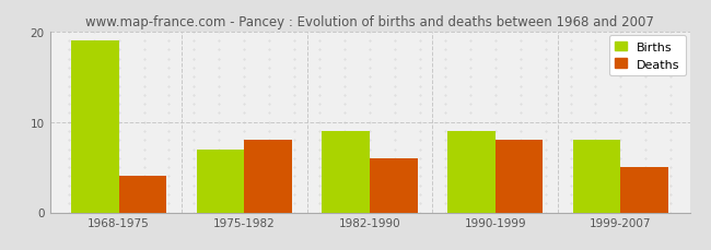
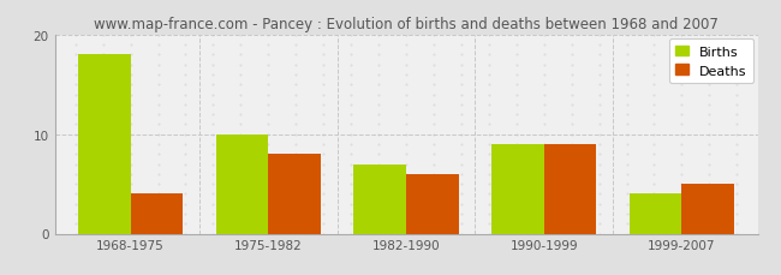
Births/1968-1975: 19 -> 18
Births/1975-1982: 7 -> 10
Births/1982-1990: 9 -> 7
Deaths/1990-1999: 8 -> 9
Births/1999-2007: 8 -> 4
